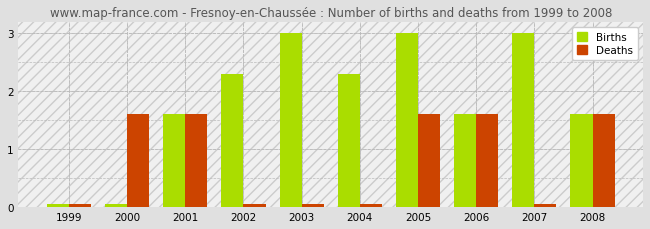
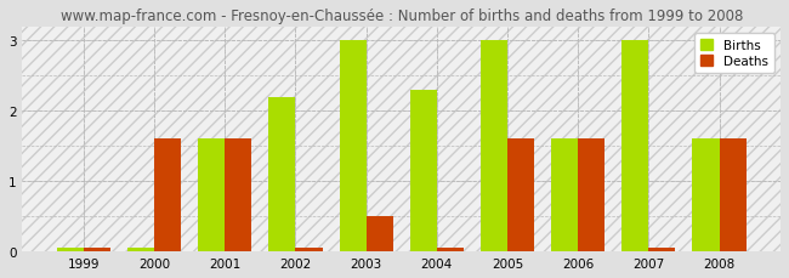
Births/2002: 2.30 -> 2.20
Deaths/2003: 0.05 -> 0.50
